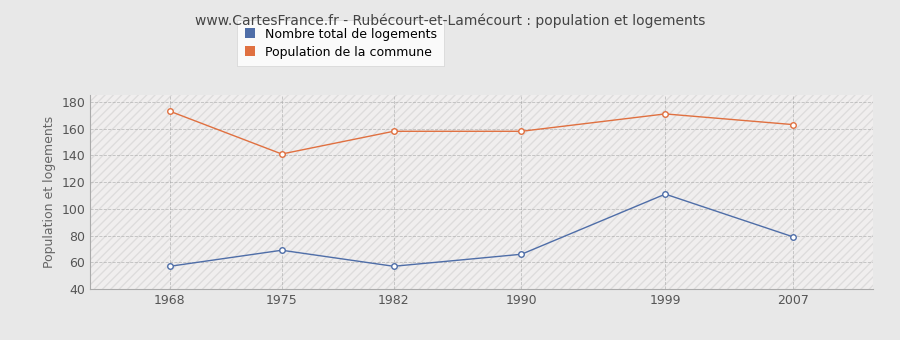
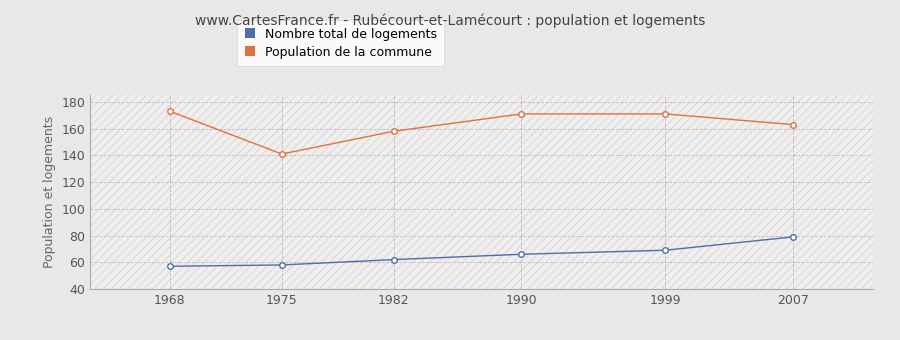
Nombre total de logements/1975: 69 -> 58
Nombre total de logements/1982: 57 -> 62
Population de la commune/1990: 158 -> 171
Nombre total de logements/1999: 111 -> 69
